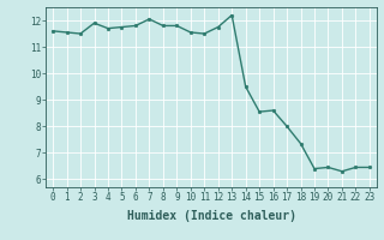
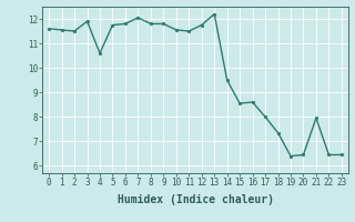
4: 11.70 -> 10.60
21: 6.30 -> 7.95
